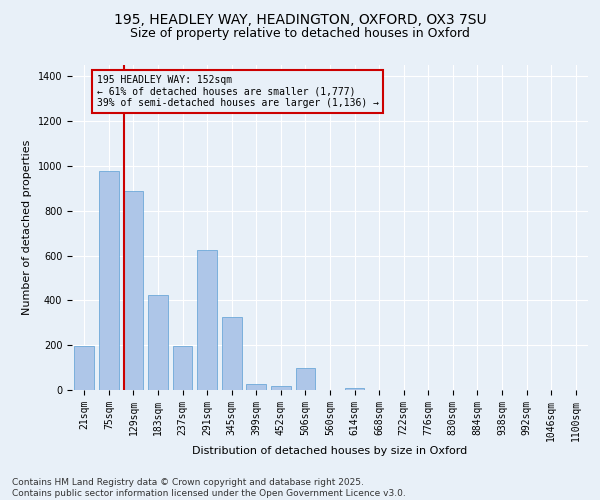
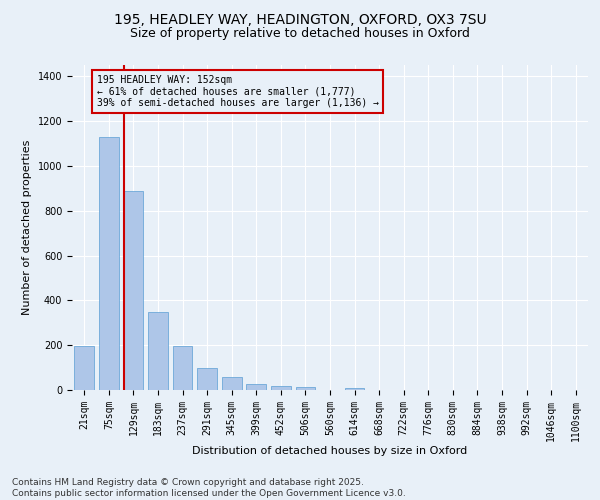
75sqm: 975 -> 1130
183sqm: 425 -> 350
291sqm: 625 -> 100
345sqm: 325 -> 60
506sqm: 100 -> 13
